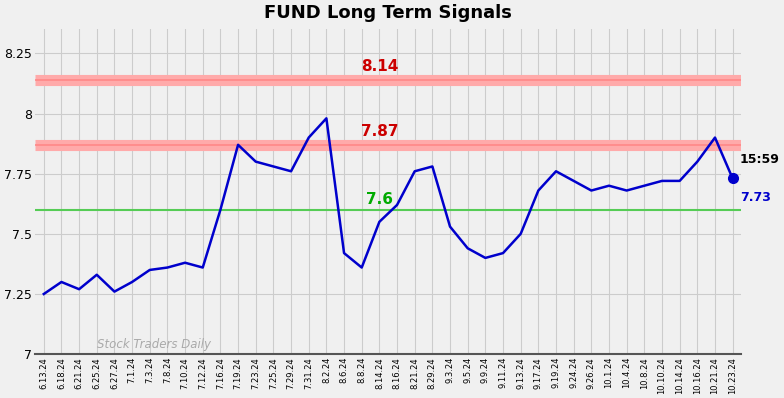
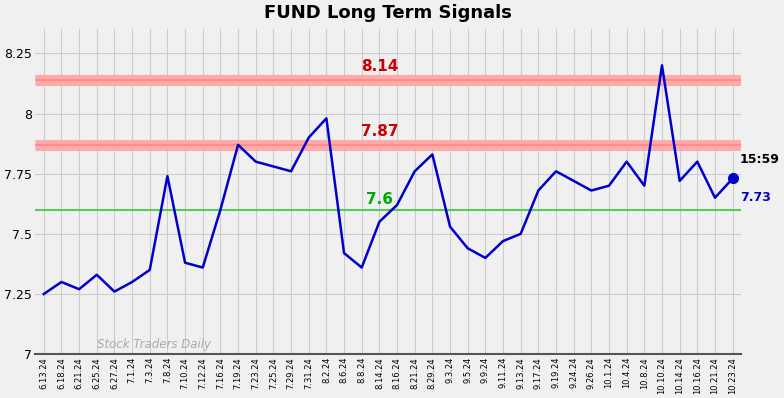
7.8.24: 7.36 -> 7.74
8.29.24: 7.78 -> 7.83
9.11.24: 7.42 -> 7.47
10.4.24: 7.68 -> 7.80
10.10.24: 7.72 -> 8.20
10.21.24: 7.90 -> 7.65
